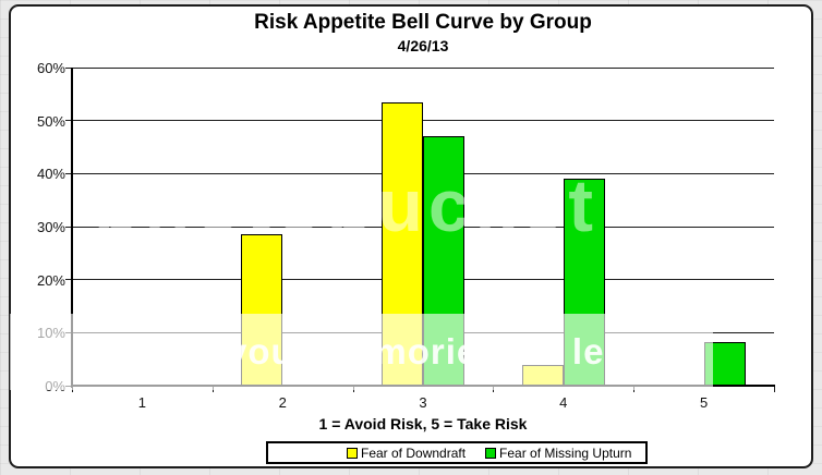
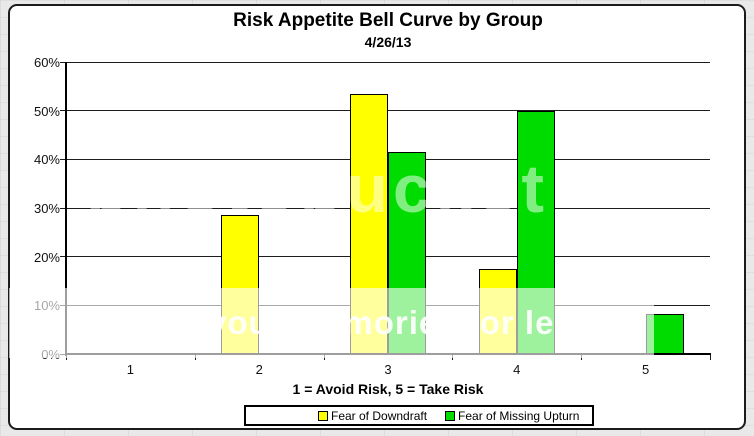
Fear of Missing Upturn/3: 47% -> 42%
Fear of Downdraft/4: 4% -> 18%
Fear of Missing Upturn/4: 39% -> 50%
